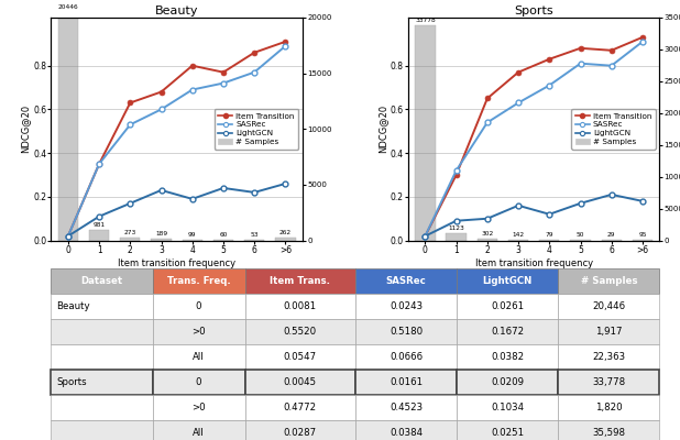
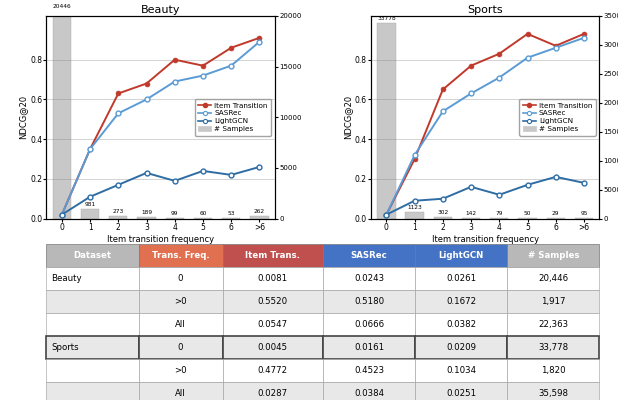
Sports/Item Transition/5: 0.88 -> 0.93
Sports/SASRec/6: 0.80 -> 0.86
